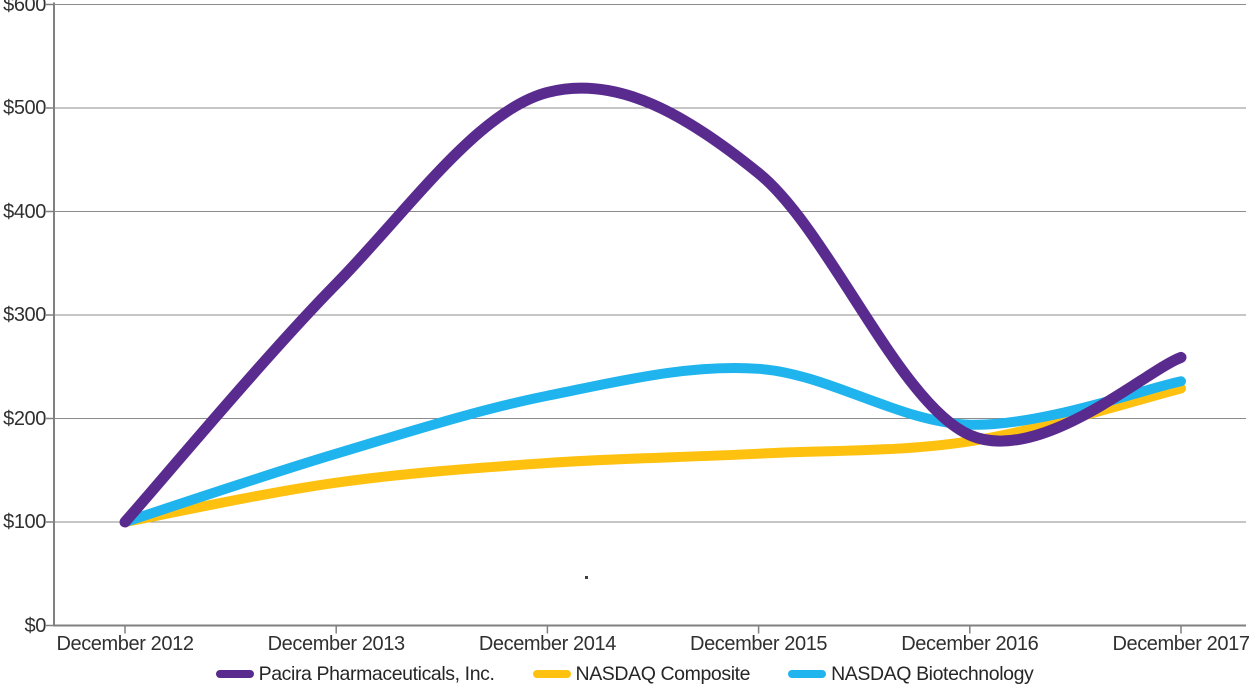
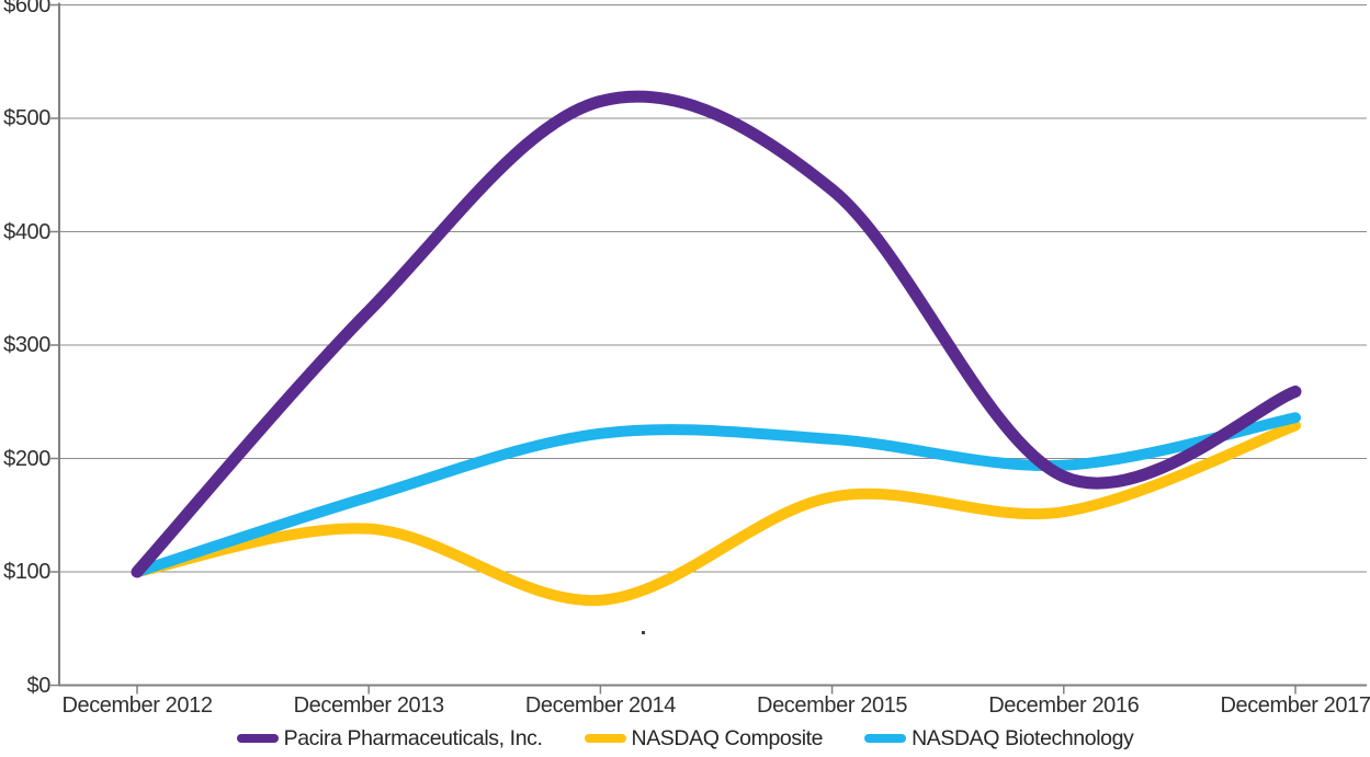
NASDAQ Composite/December 2014: $157 -> $75
NASDAQ Biotechnology/December 2015: $248 -> $217
NASDAQ Composite/December 2016: $178 -> $153
